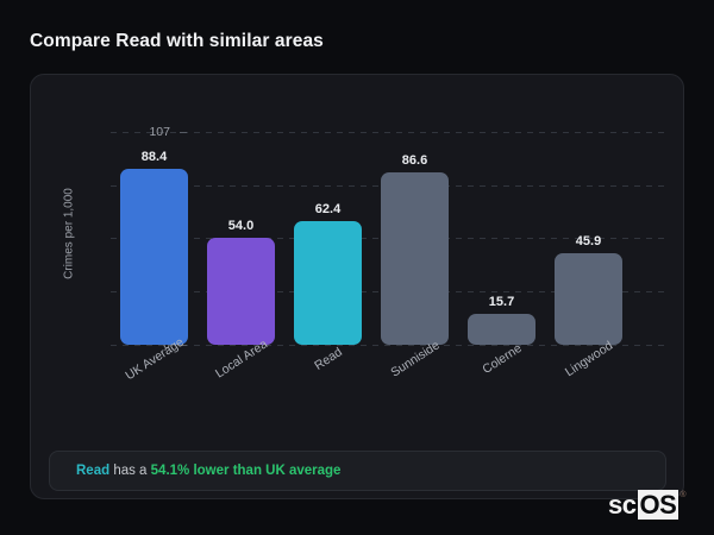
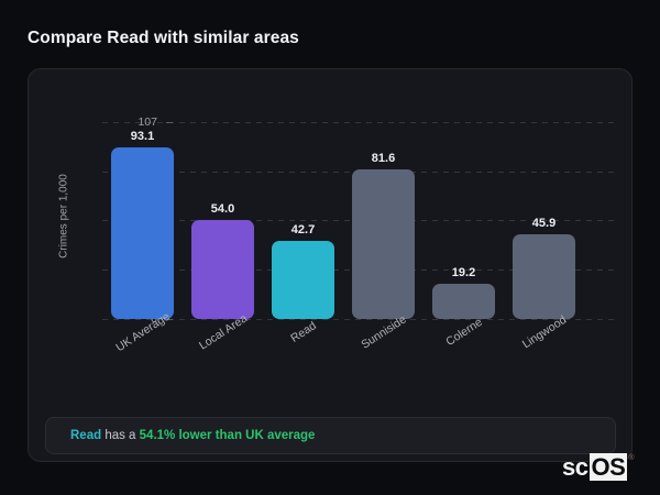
UK Average: 88.4 -> 93.1
Read: 62.4 -> 42.7
Sunniside: 86.6 -> 81.6
Colerne: 15.7 -> 19.2
